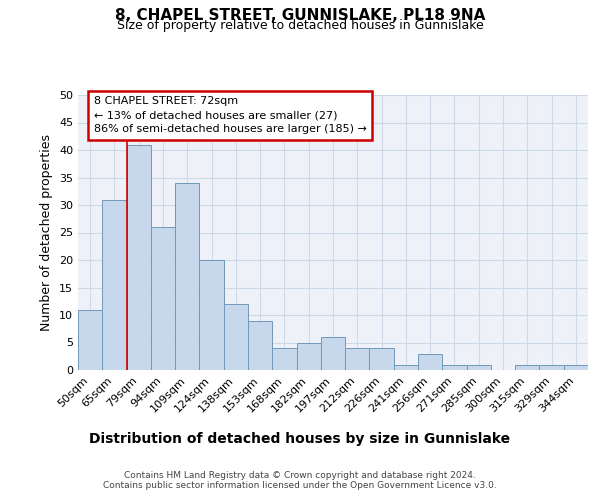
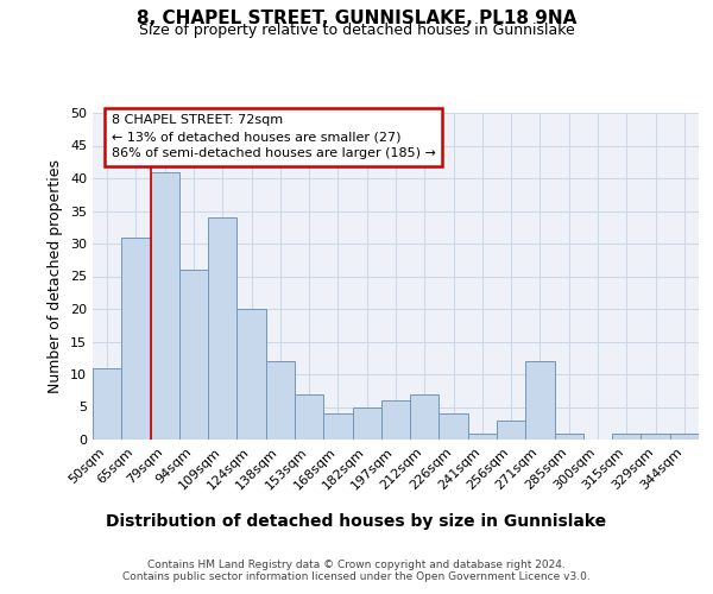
153sqm: 9 -> 7
212sqm: 4 -> 7
271sqm: 1 -> 12
